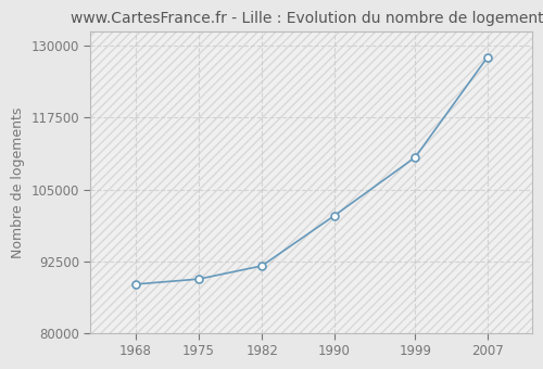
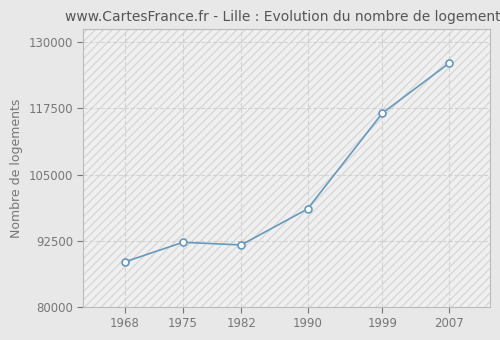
1975: 89400 -> 92200
1990: 100400 -> 98500
1999: 110600 -> 116600
2007: 128000 -> 126000
